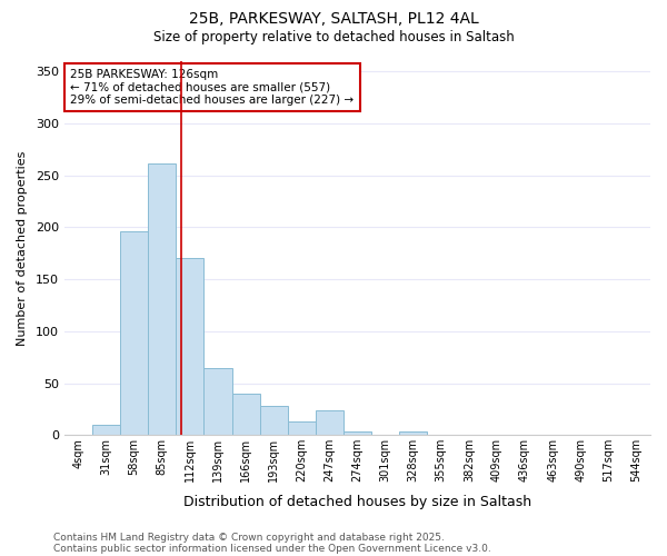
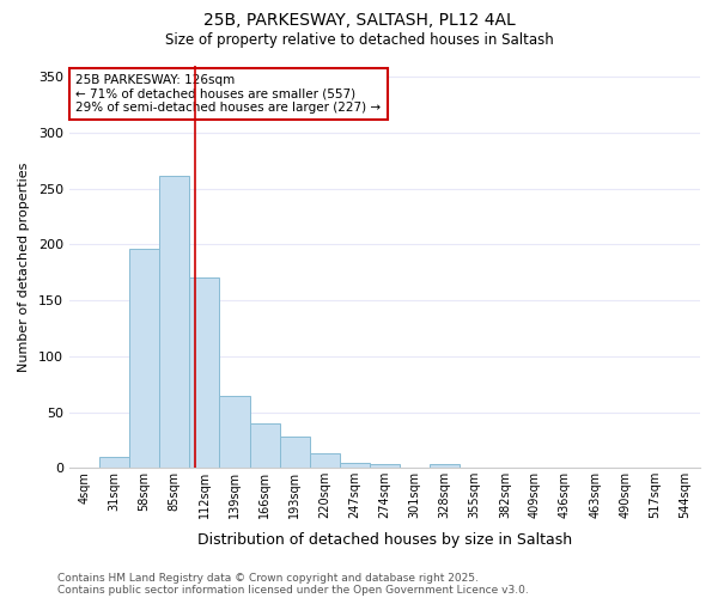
247sqm: 24 -> 5
